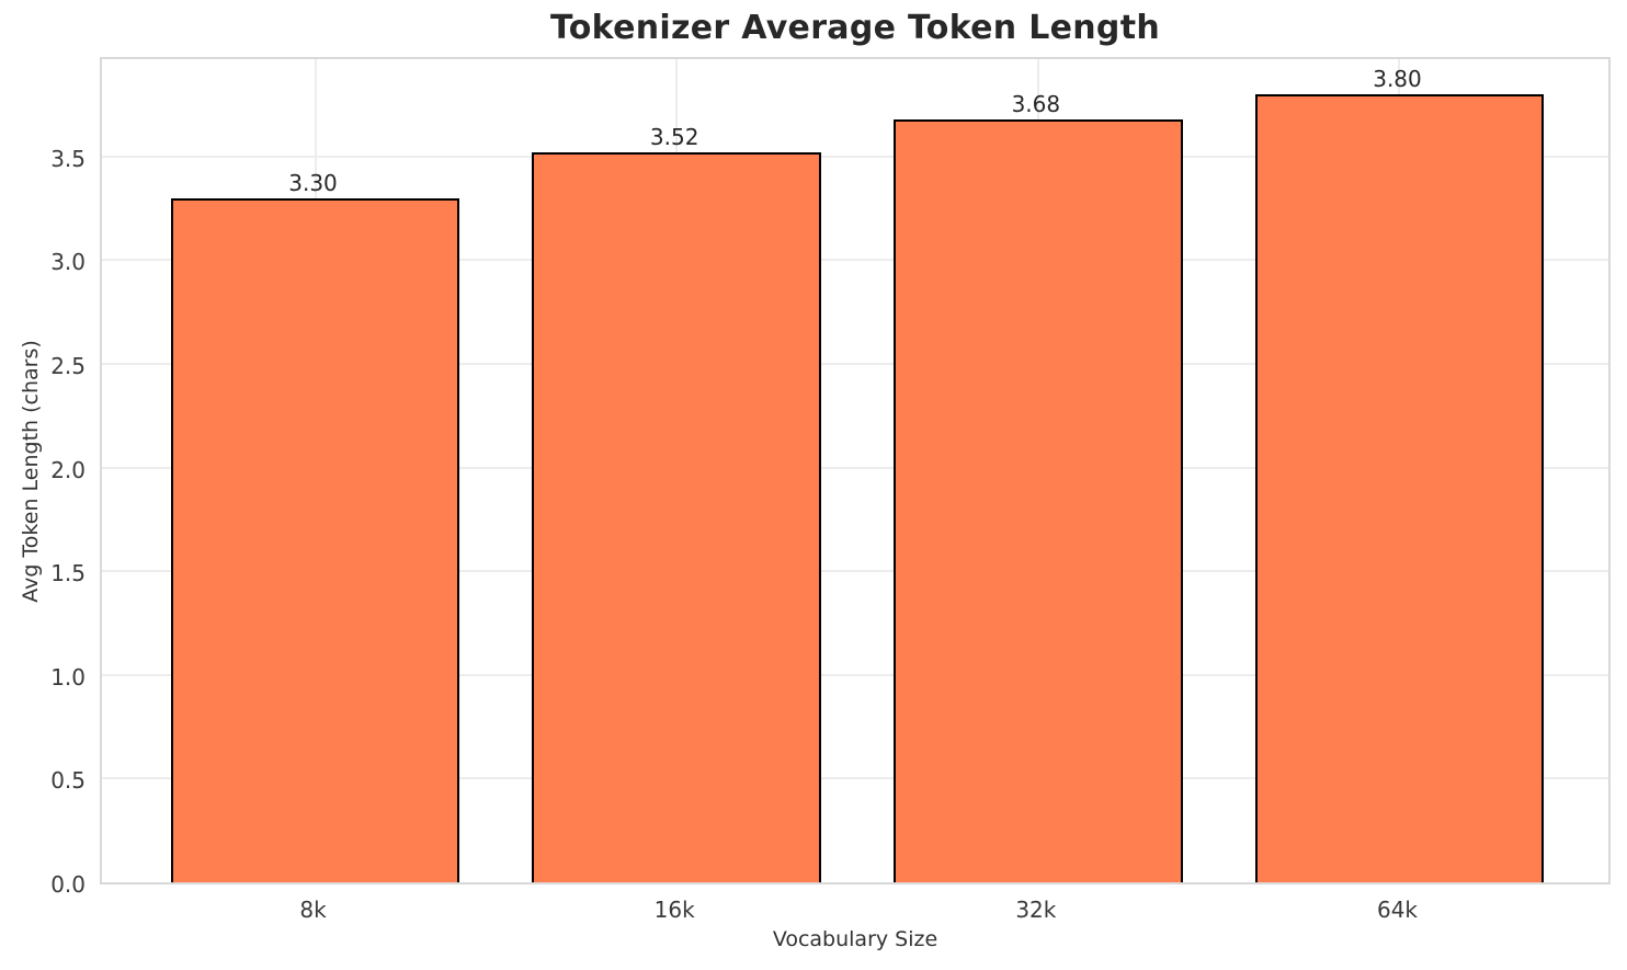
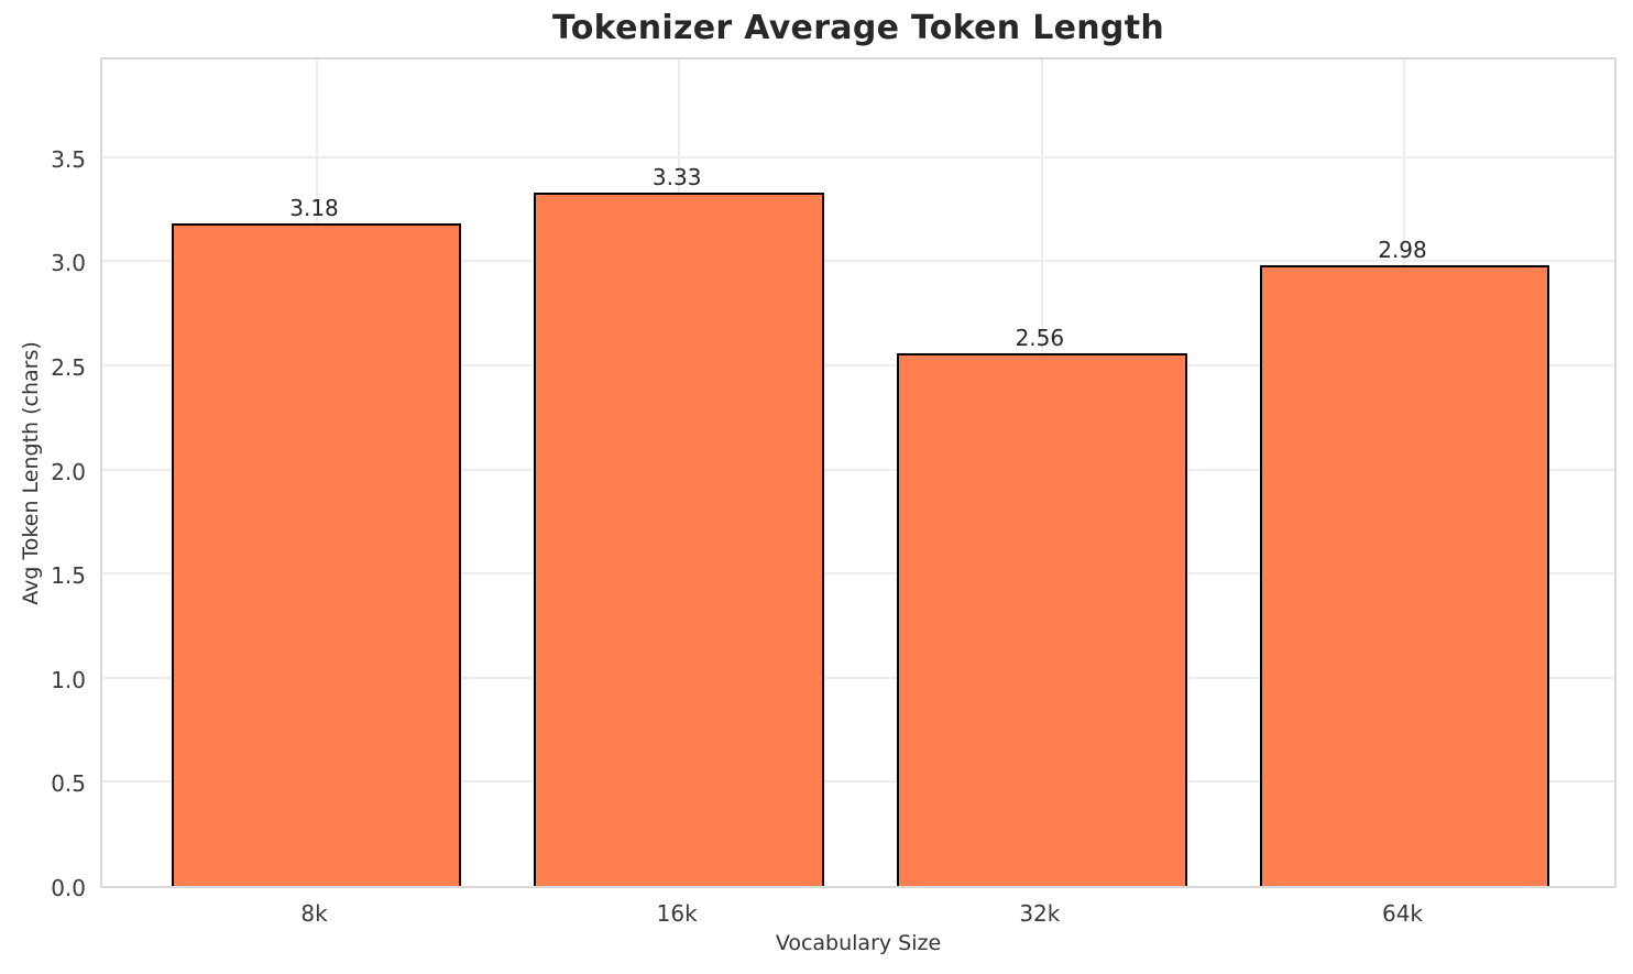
8k: 3.30 -> 3.18
16k: 3.52 -> 3.33
32k: 3.68 -> 2.56
64k: 3.80 -> 2.98
